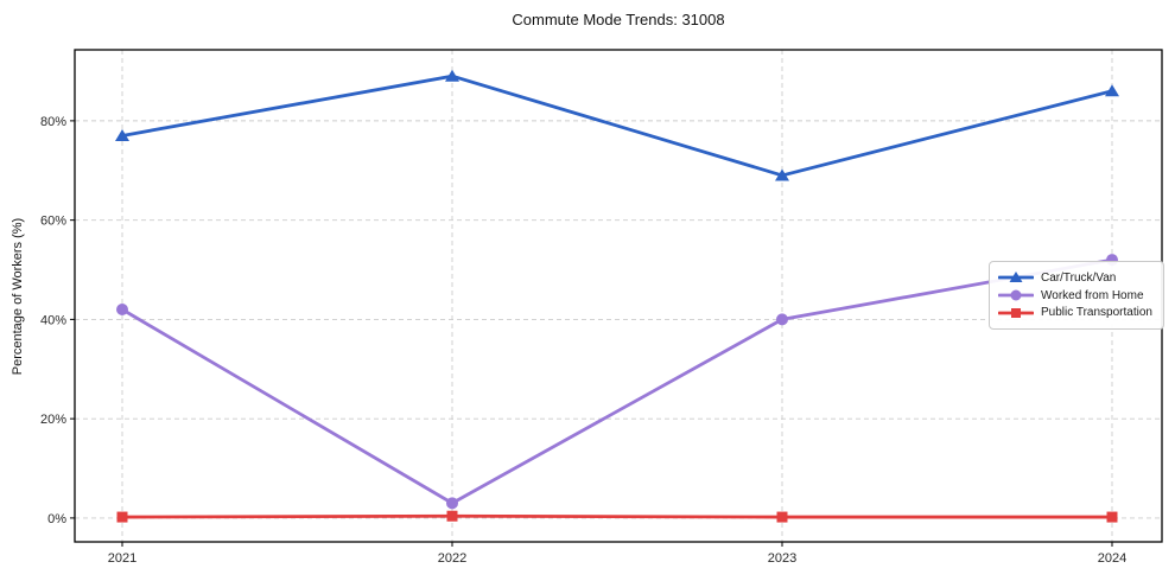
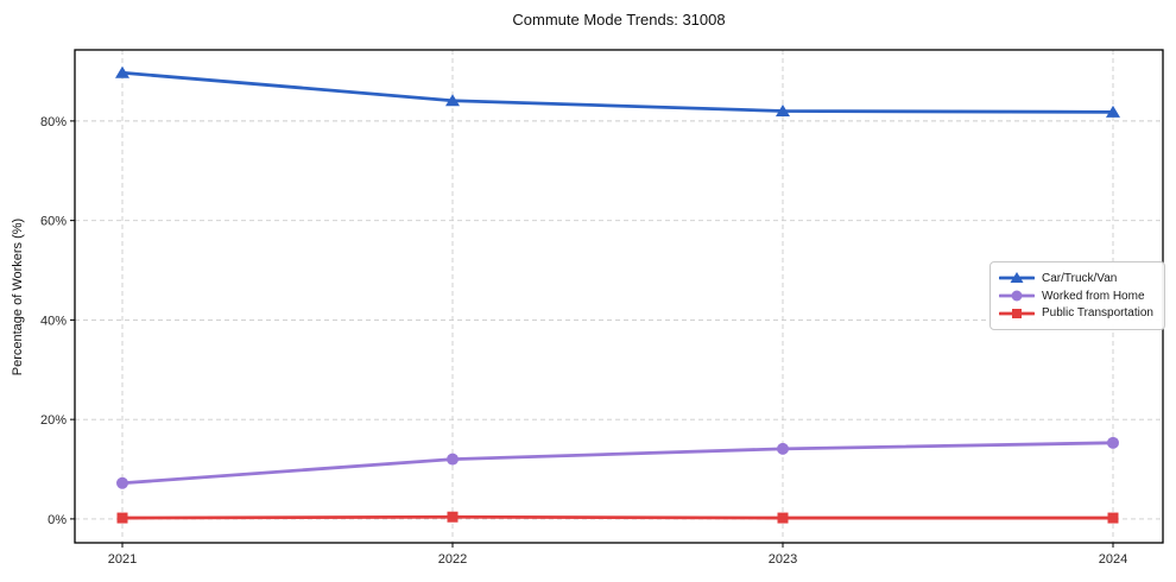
Car/Truck/Van/2021: 77% -> 90%
Worked from Home/2021: 42% -> 7%
Car/Truck/Van/2022: 89% -> 84%
Worked from Home/2022: 3% -> 12%
Car/Truck/Van/2023: 69% -> 82%
Worked from Home/2023: 40% -> 14%
Car/Truck/Van/2024: 86% -> 82%
Worked from Home/2024: 52% -> 15%
